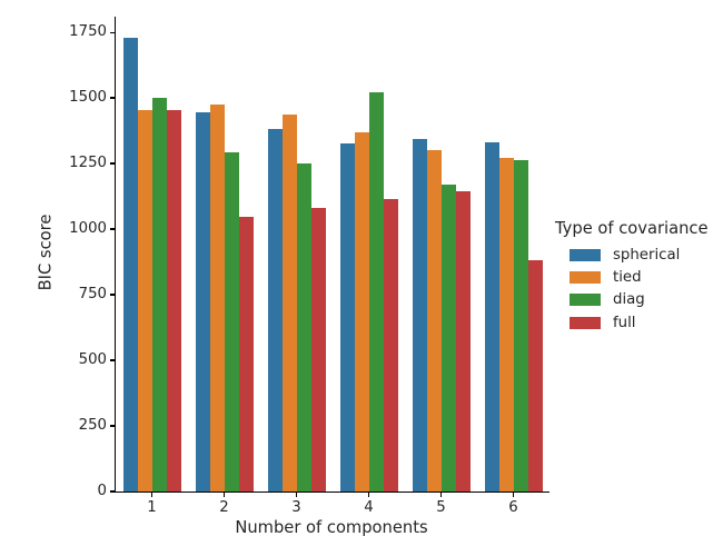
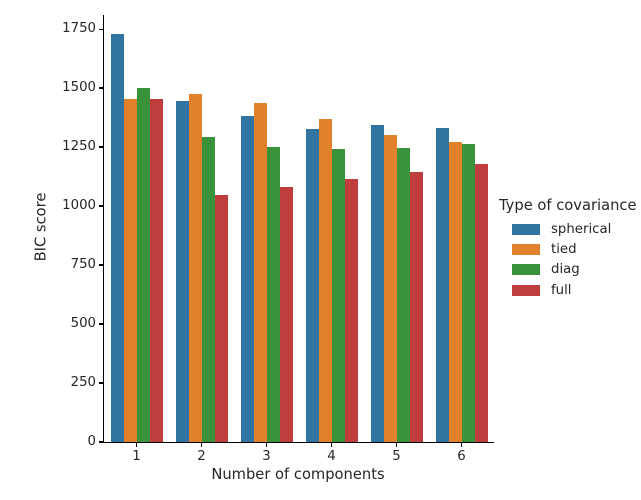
diag/4: 1520 -> 1240
diag/5: 1170 -> 1240
full/6: 880 -> 1180
